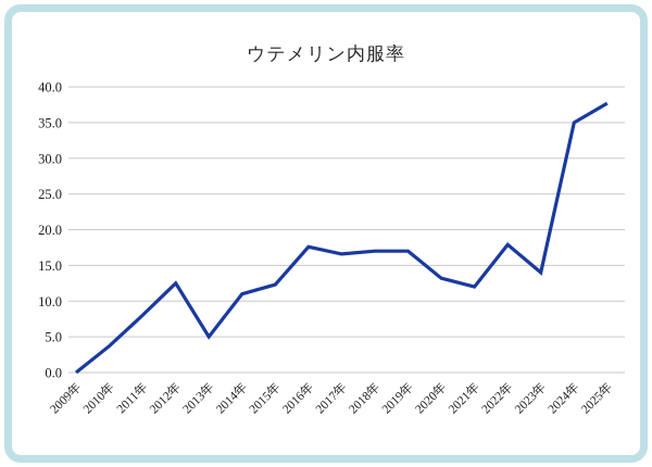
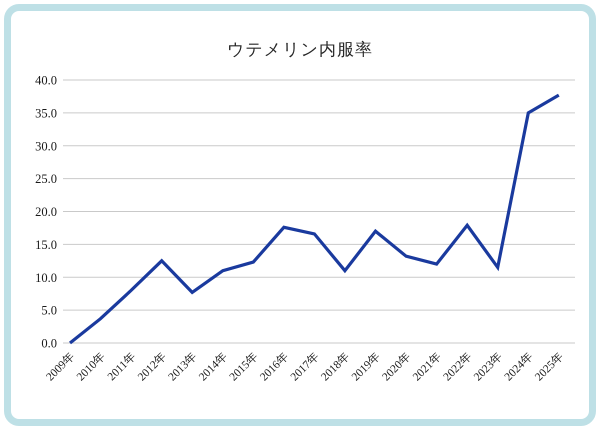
2013年: 5 -> 8
2018年: 17 -> 11
2023年: 14 -> 12
